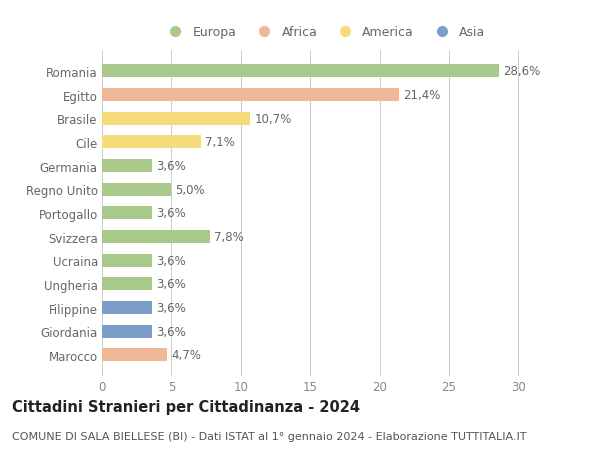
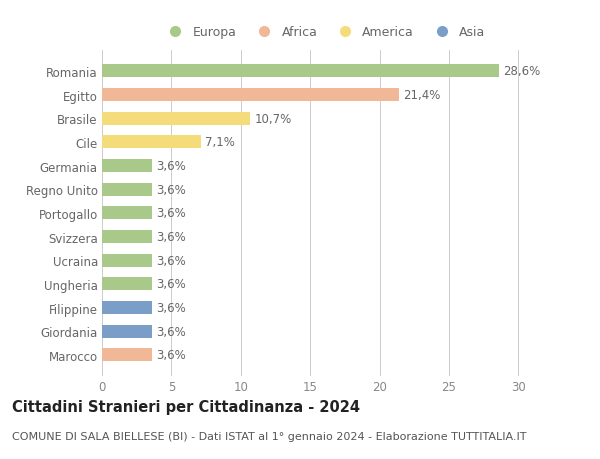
Regno Unito: 5,0% -> 3,6%
Svizzera: 7,8% -> 3,6%
Marocco: 4,7% -> 3,6%
